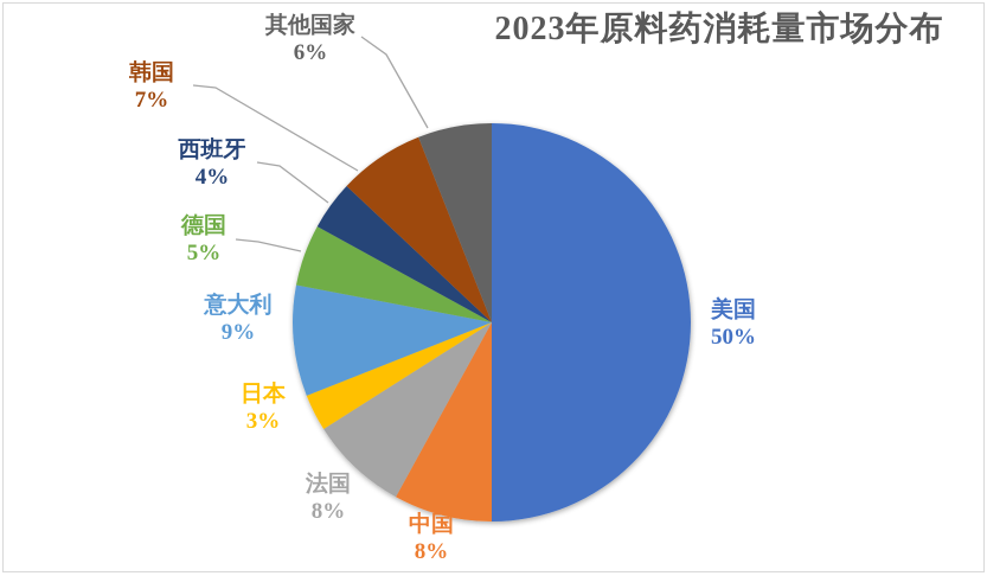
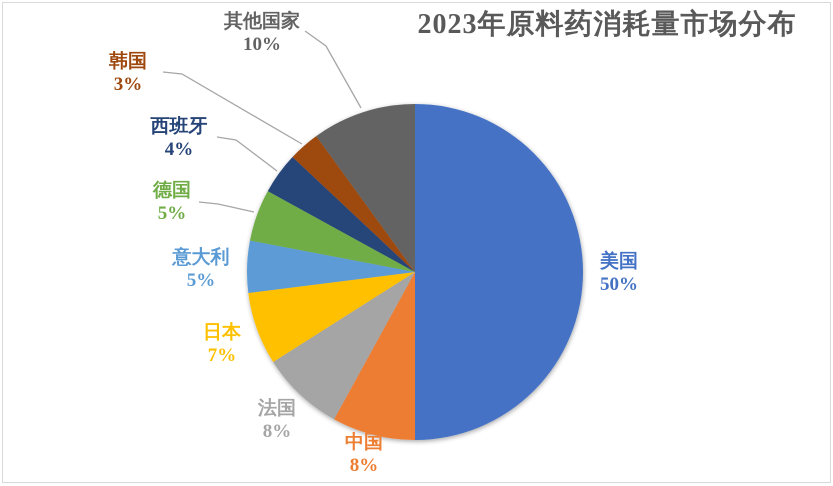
日本: 3% -> 7%
意大利: 9% -> 5%
韩国: 7% -> 3%
其他国家: 6% -> 10%
